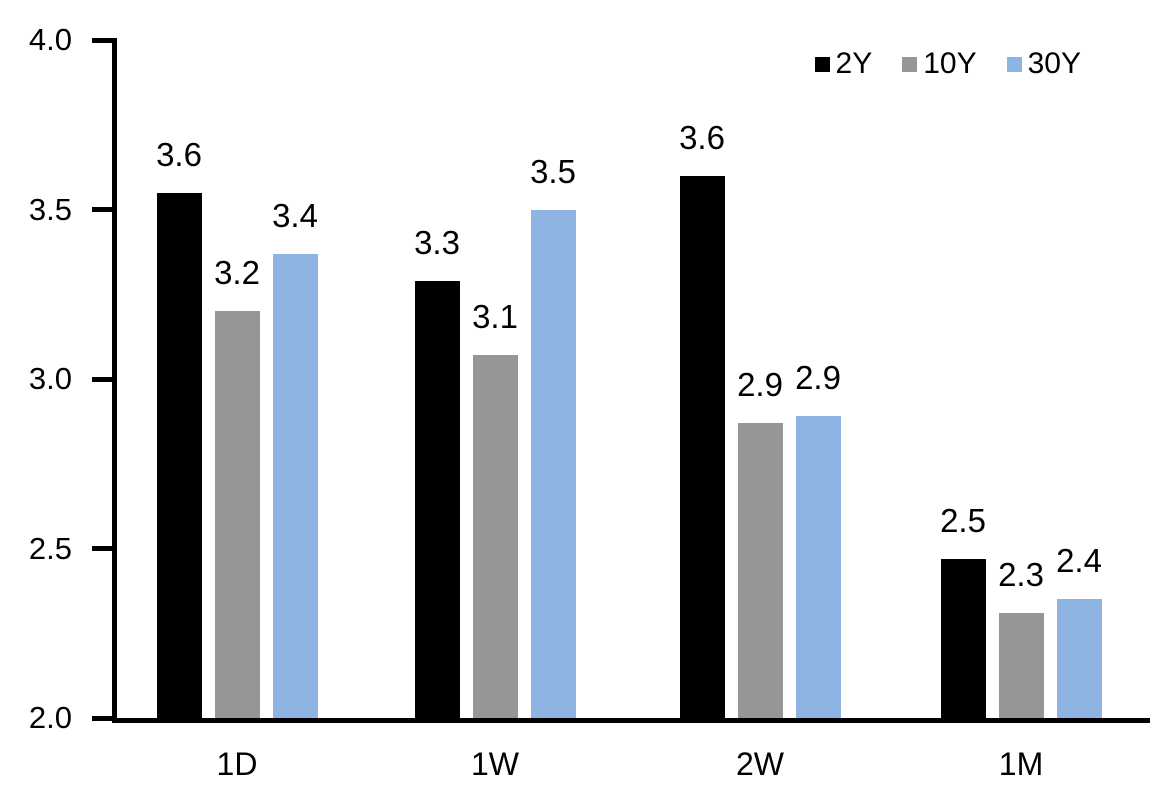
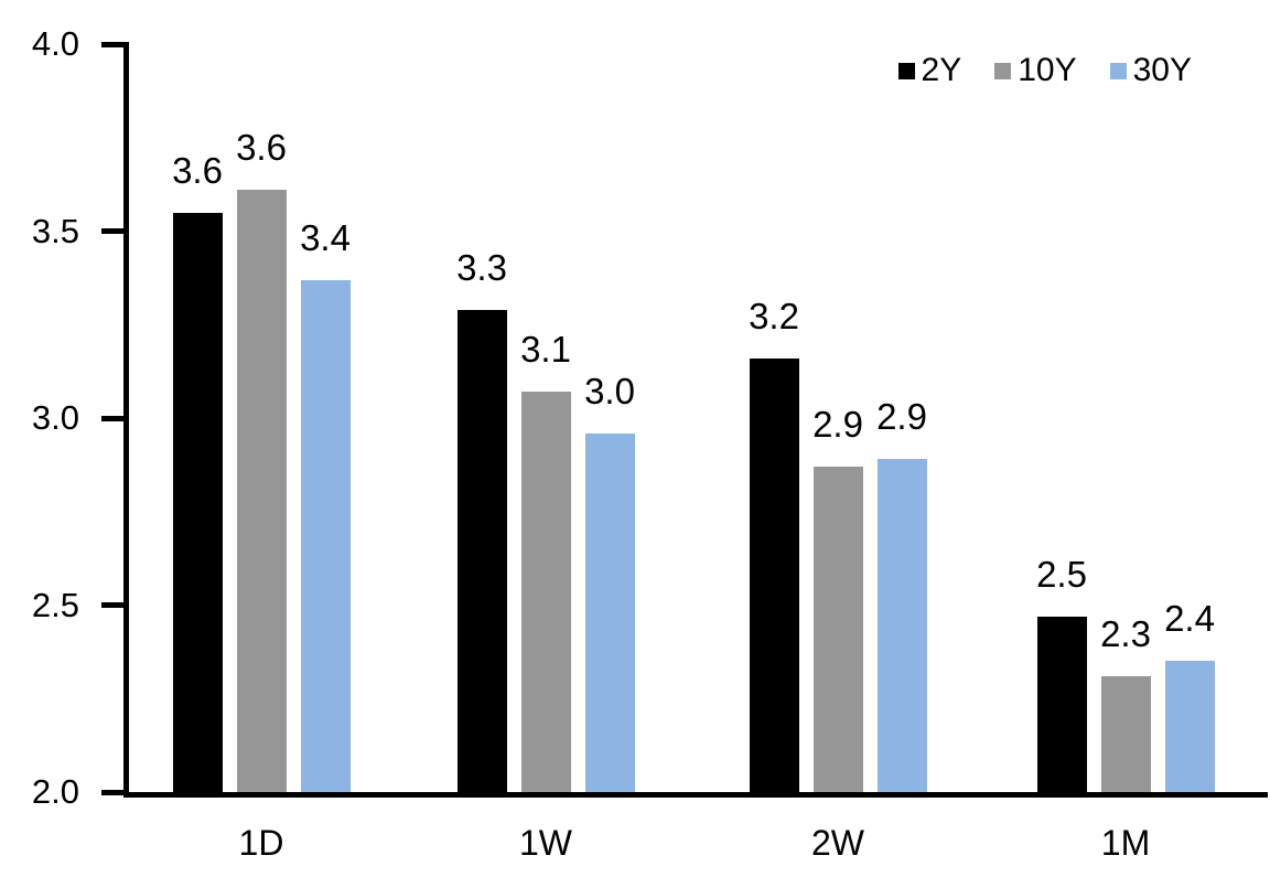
10Y/1D: 3.2 -> 3.6
30Y/1W: 3.5 -> 3.0
2Y/2W: 3.6 -> 3.2
